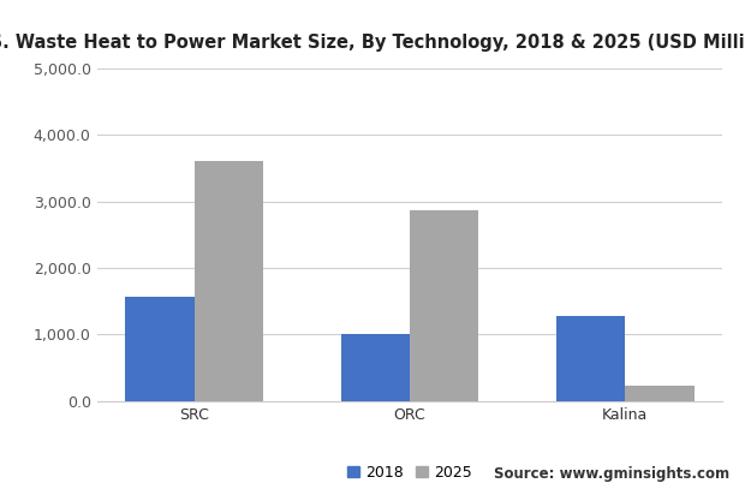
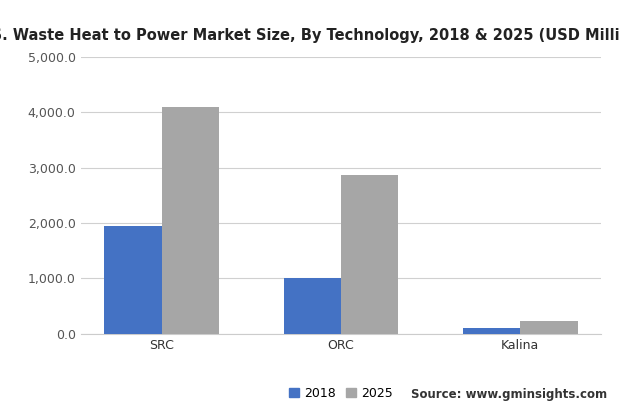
2018/SRC: 1,560 -> 1,950
2025/SRC: 3,600 -> 4,100
2018/Kalina: 1,280 -> 100
